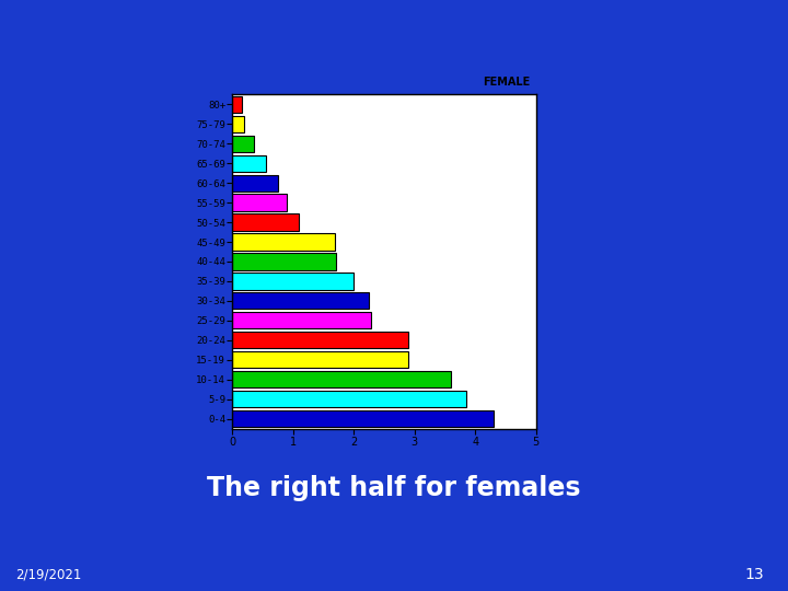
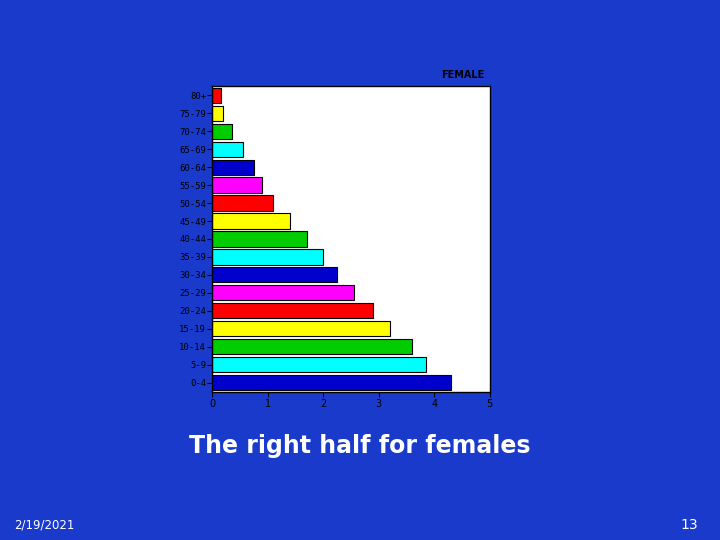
45-49: 1.68 -> 1.40
25-29: 2.28 -> 2.55
15-19: 2.90 -> 3.20
